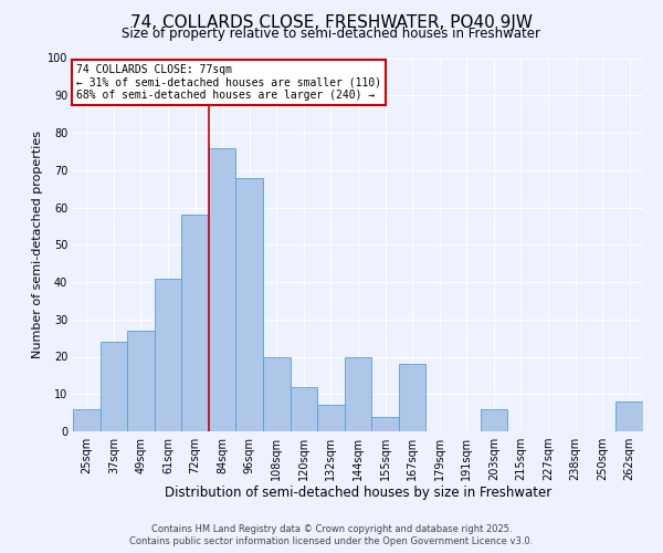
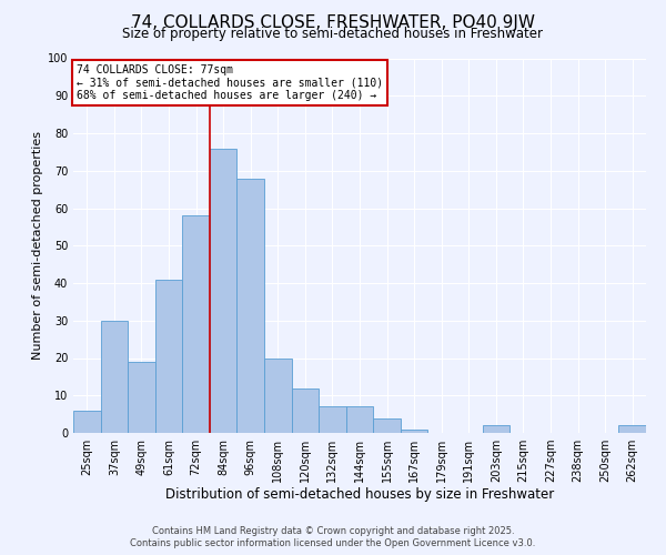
37sqm: 24 -> 30
49sqm: 27 -> 19
144sqm: 20 -> 7
167sqm: 18 -> 1
203sqm: 6 -> 2
262sqm: 8 -> 2
